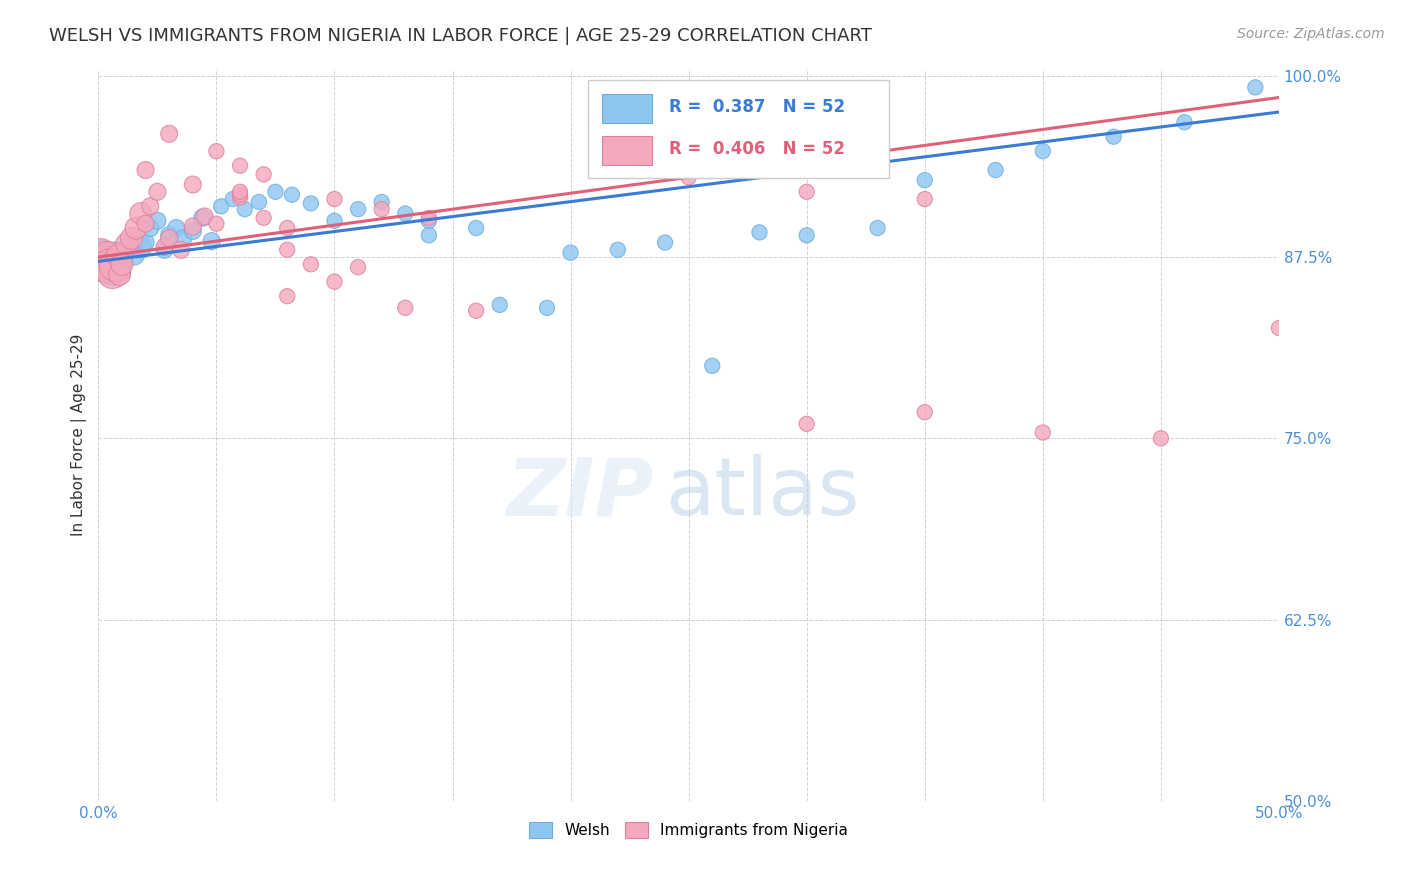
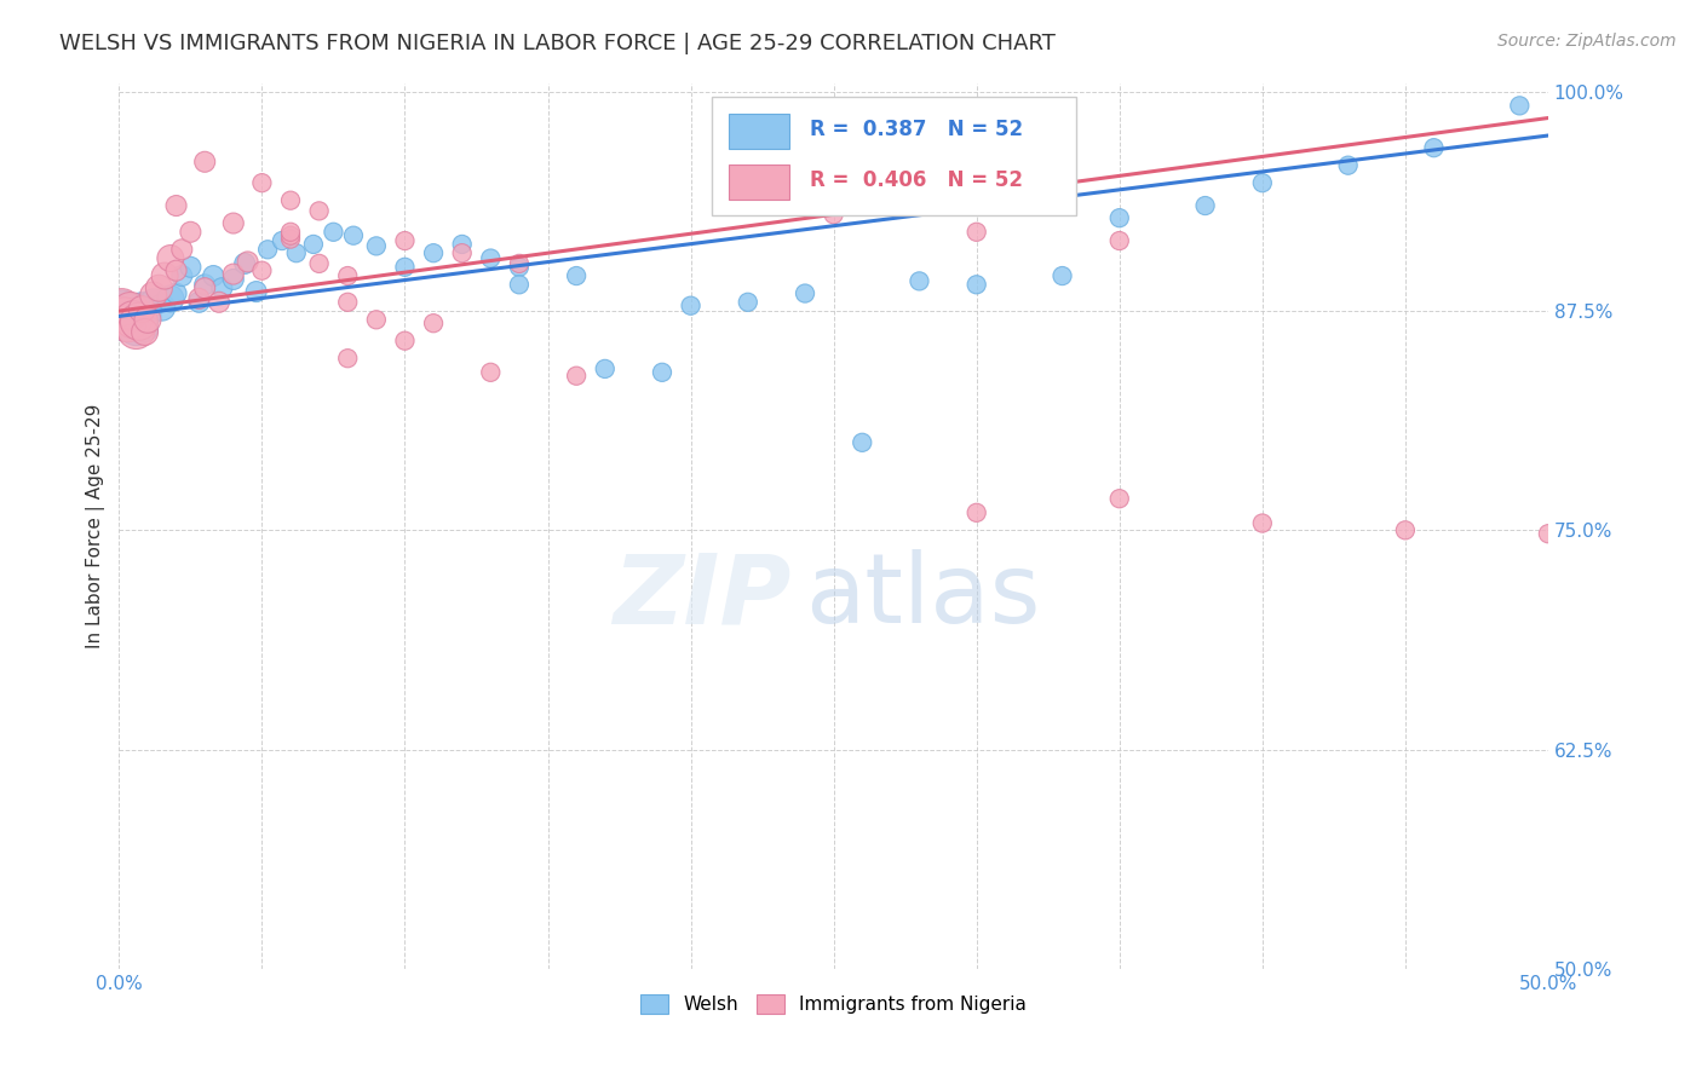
Immigrants from Nigeria/50.0%: 82.6% -> 74.8%
